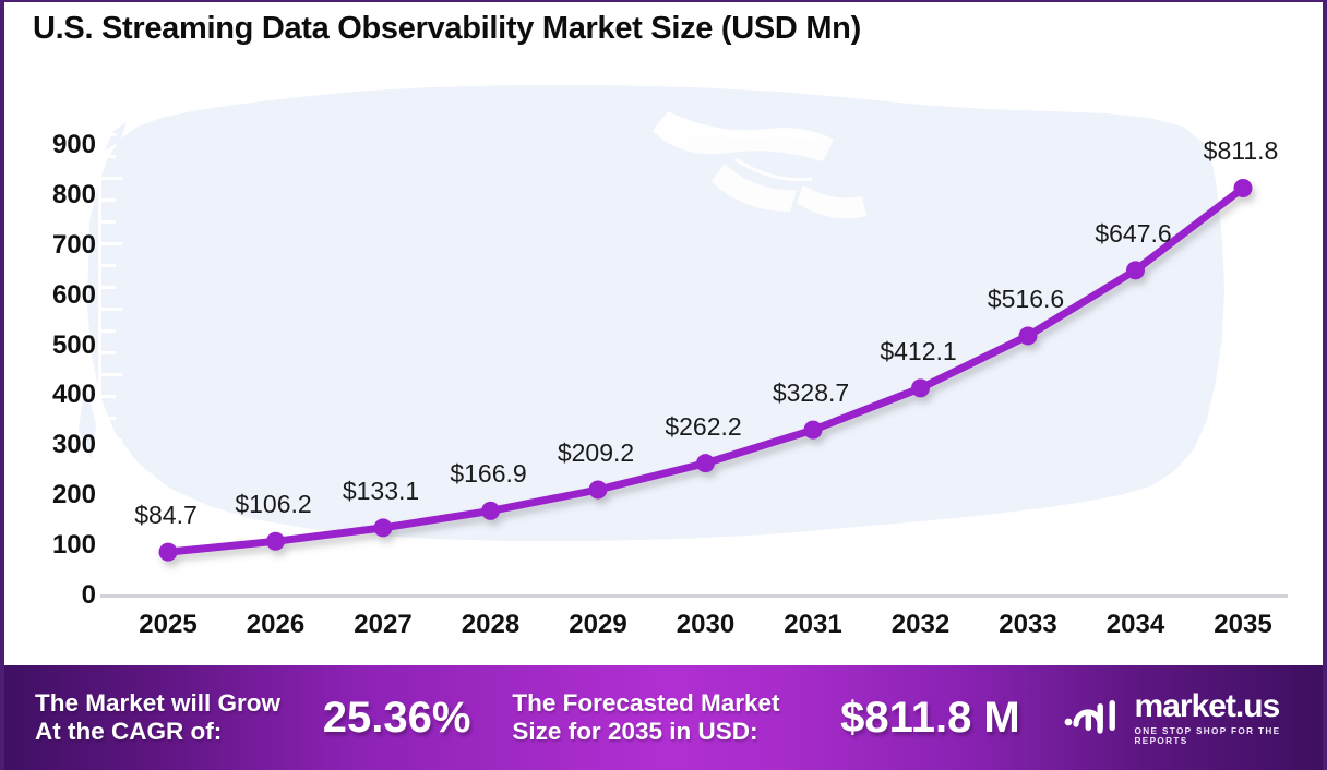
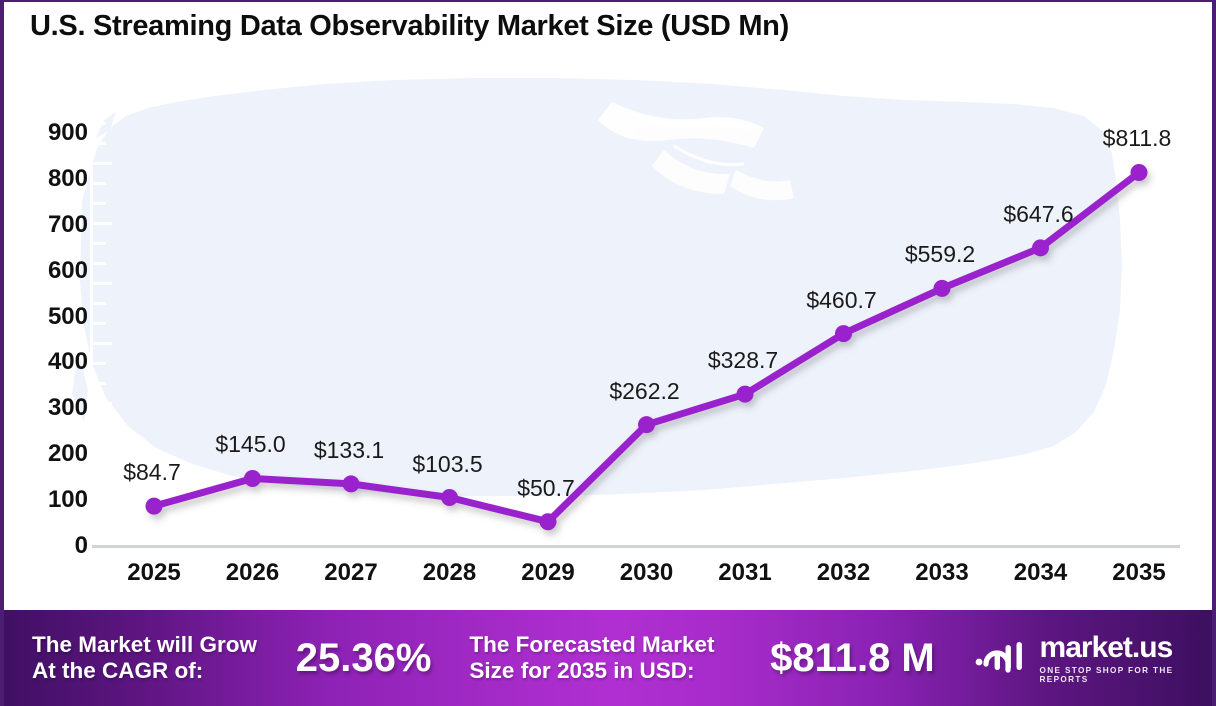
2026: $106.2 -> $145.0
2028: $166.9 -> $103.5
2029: $209.2 -> $50.7
2032: $412.1 -> $460.7
2033: $516.6 -> $559.2
